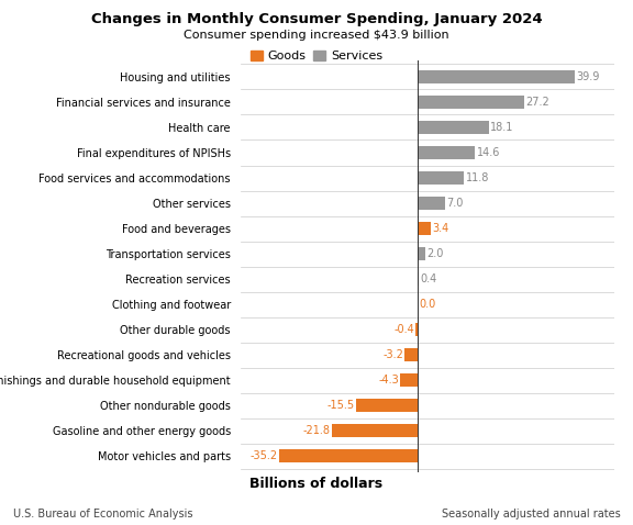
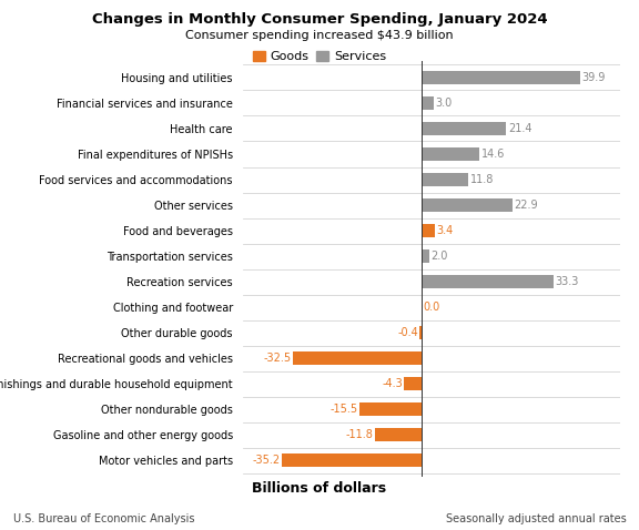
Financial services and insurance: 27.2 -> 3.0
Health care: 18.1 -> 21.4
Other services: 7.0 -> 22.9
Recreation services: 0.4 -> 33.3
Recreational goods and vehicles: -3.2 -> -32.5
Gasoline and other energy goods: -21.8 -> -11.8
